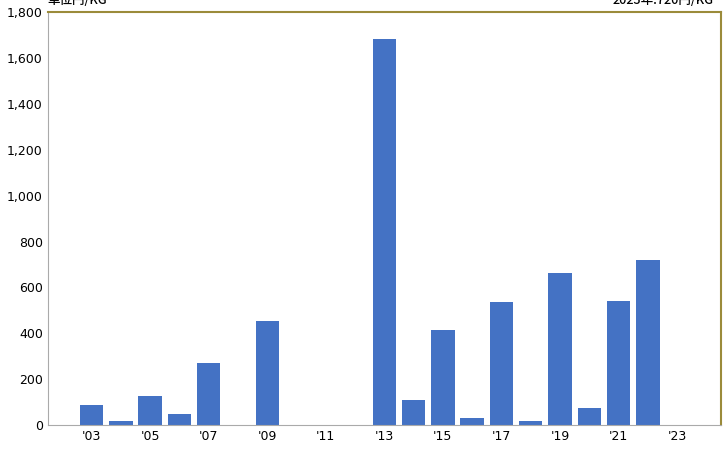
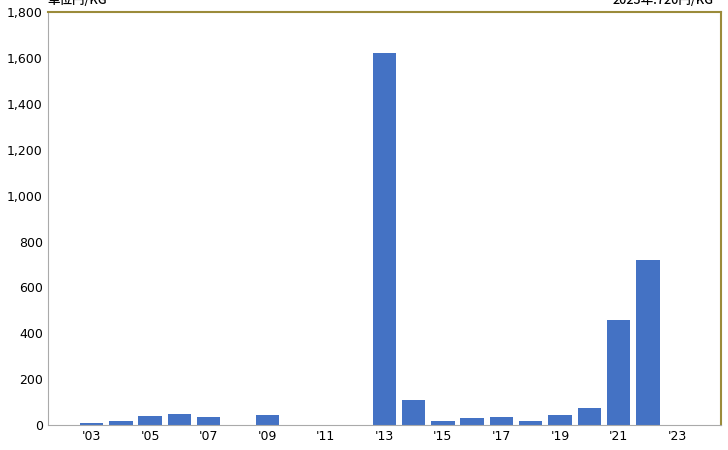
'03: 90 -> 10
'05: 125 -> 40
'07: 270 -> 35
'09: 455 -> 45
'13: 1,680 -> 1,620
'15: 415 -> 20
'17: 535 -> 35
'19: 665 -> 45
'21: 540 -> 460
